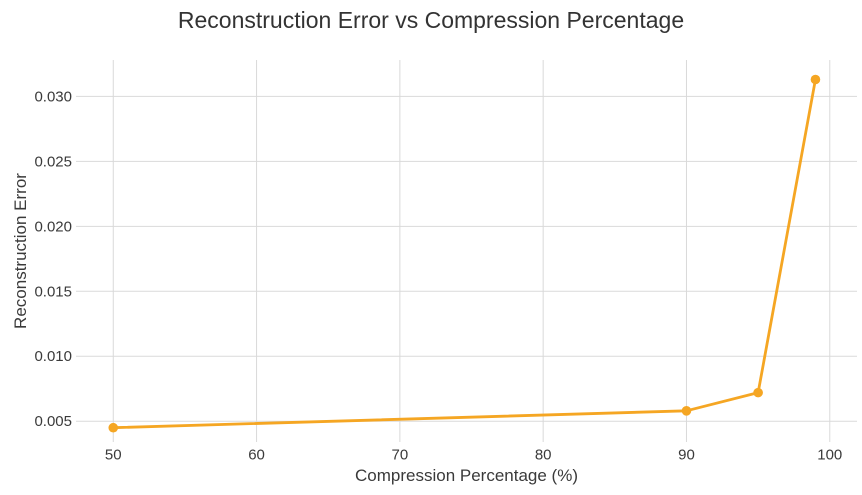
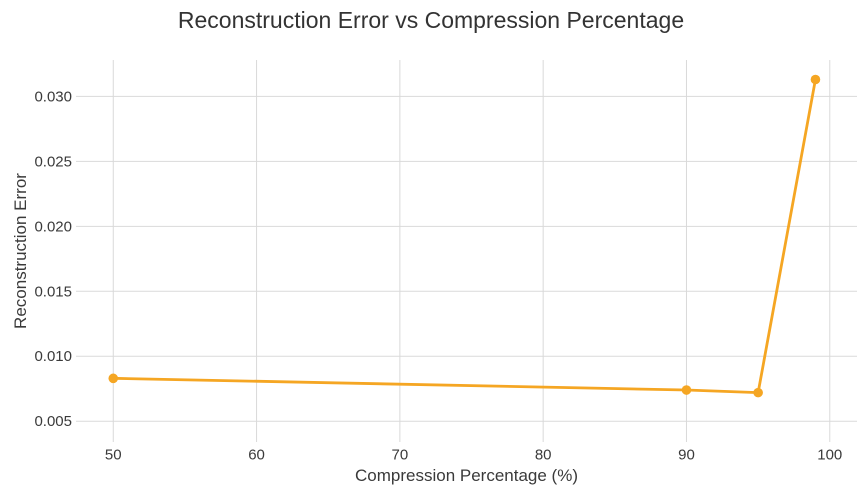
50: 0.0045 -> 0.0083
90: 0.0058 -> 0.0074
